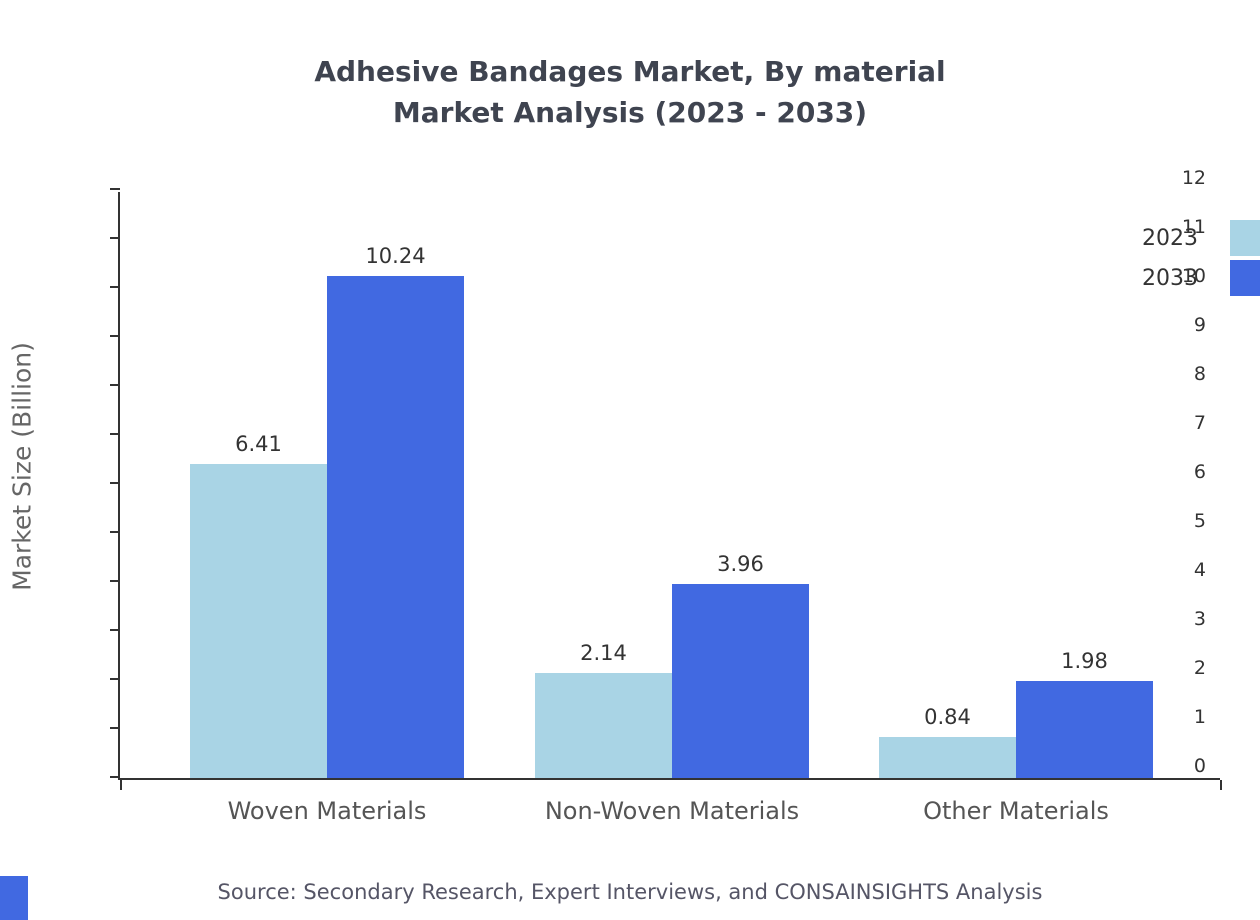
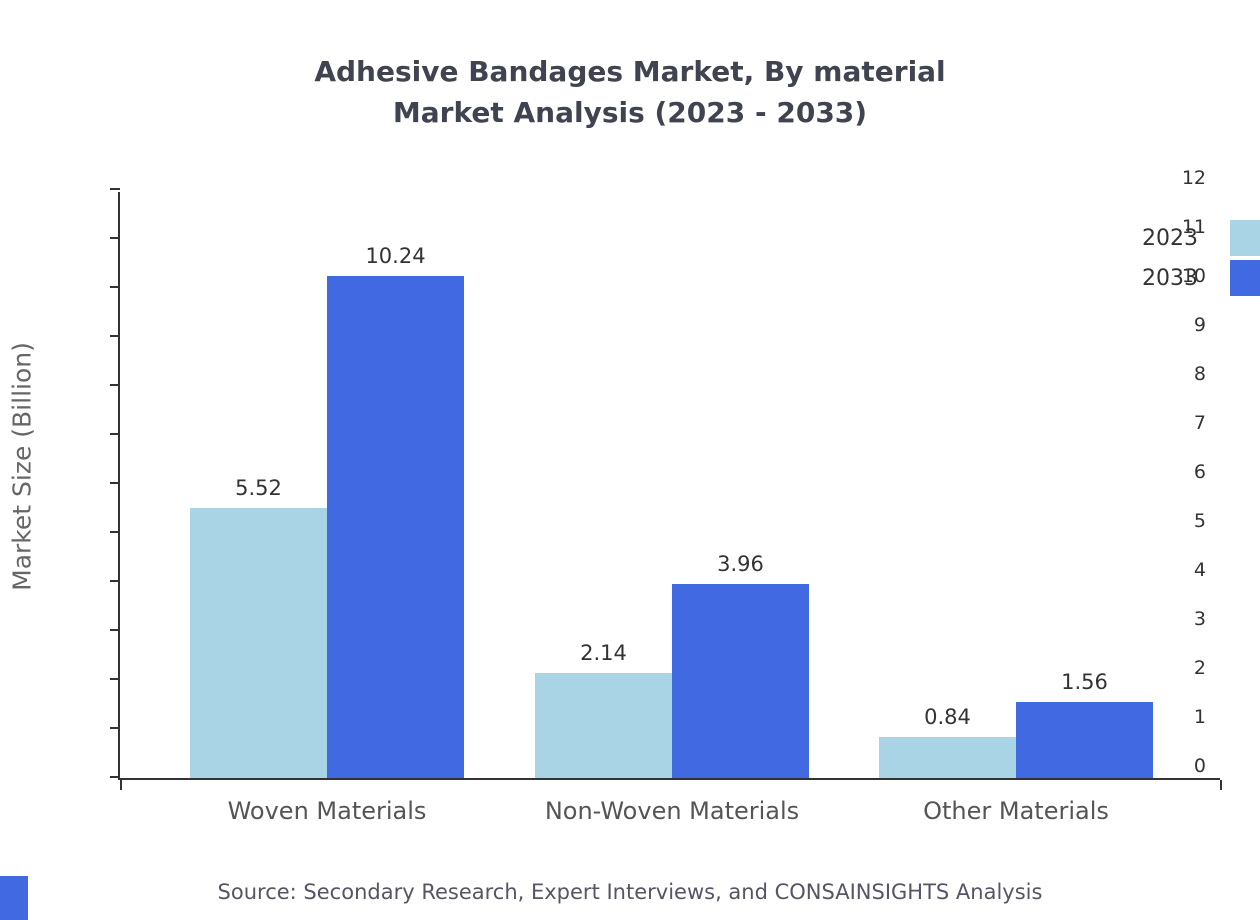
2023/Woven Materials: 6.41 -> 5.52
2033/Other Materials: 1.98 -> 1.56
